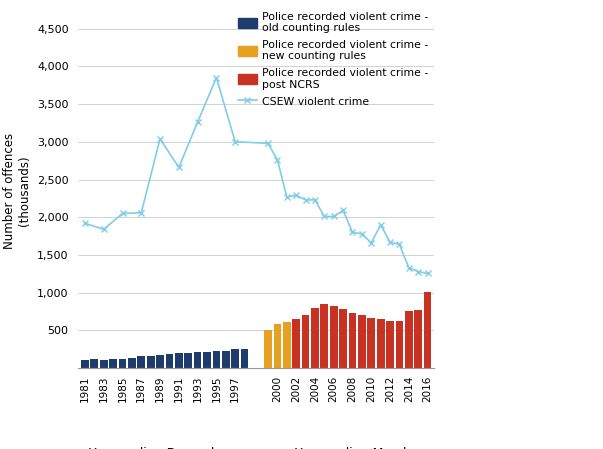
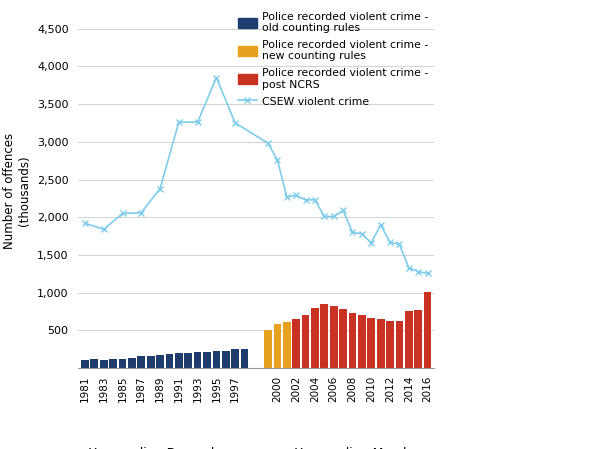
CSEW violent crime/1989: 3,040 -> 2,380
CSEW violent crime/1991: 2,660 -> 3,260
CSEW violent crime/1997: 3,000 -> 3,250
